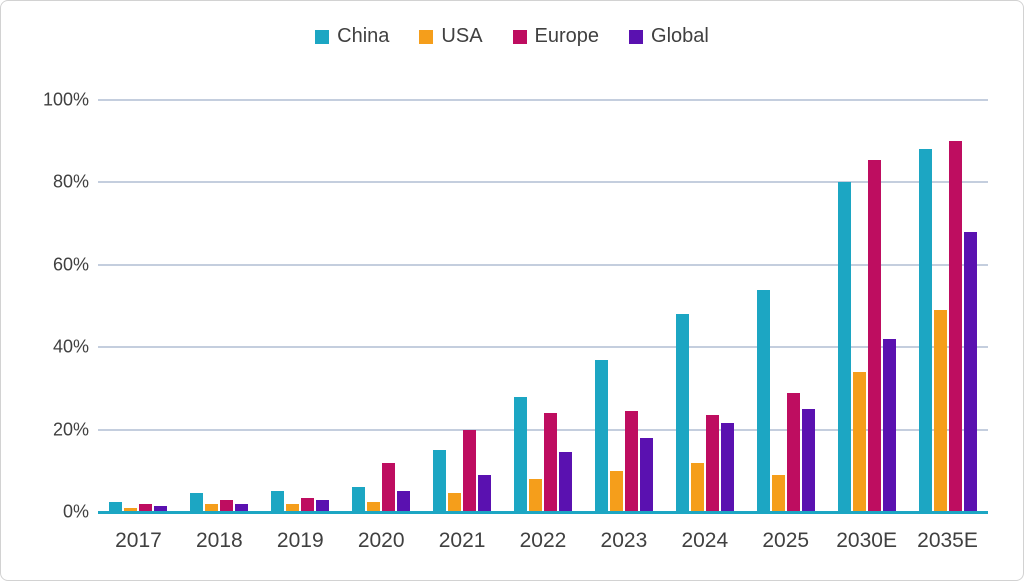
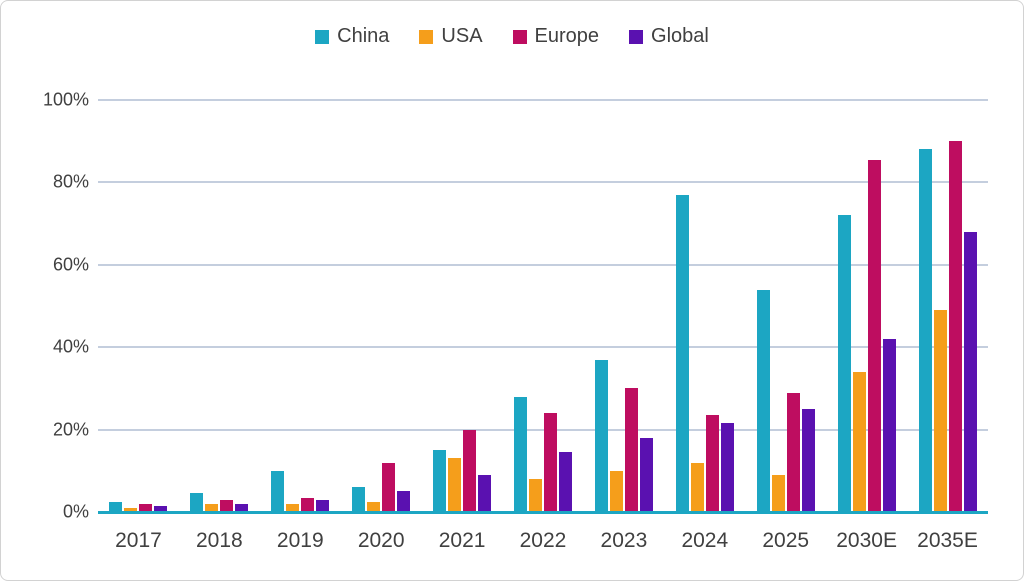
China/2019: 5% -> 10%
USA/2021: 4% -> 13%
Europe/2023: 24% -> 30%
China/2024: 48% -> 77%
China/2030E: 80% -> 72%
